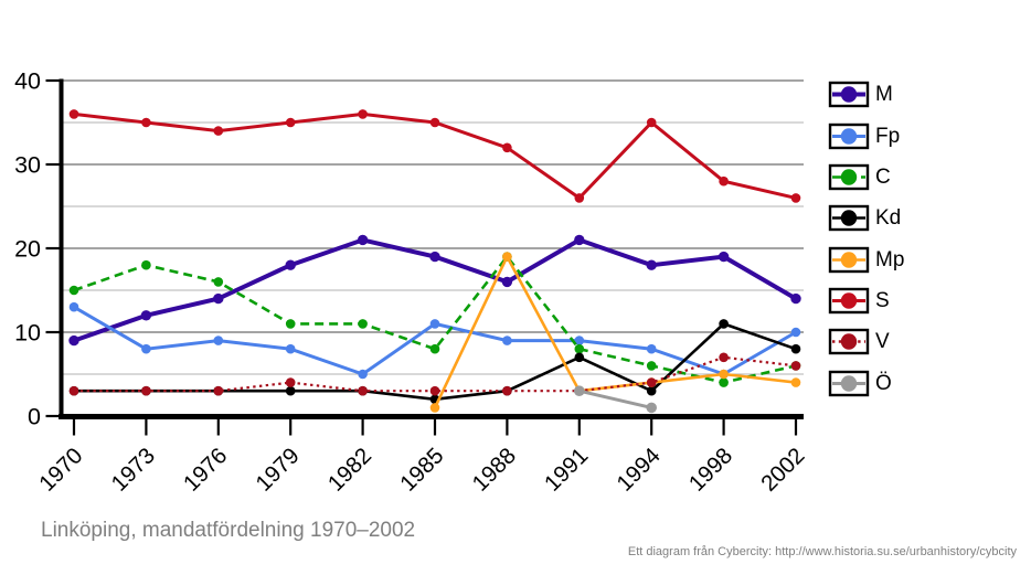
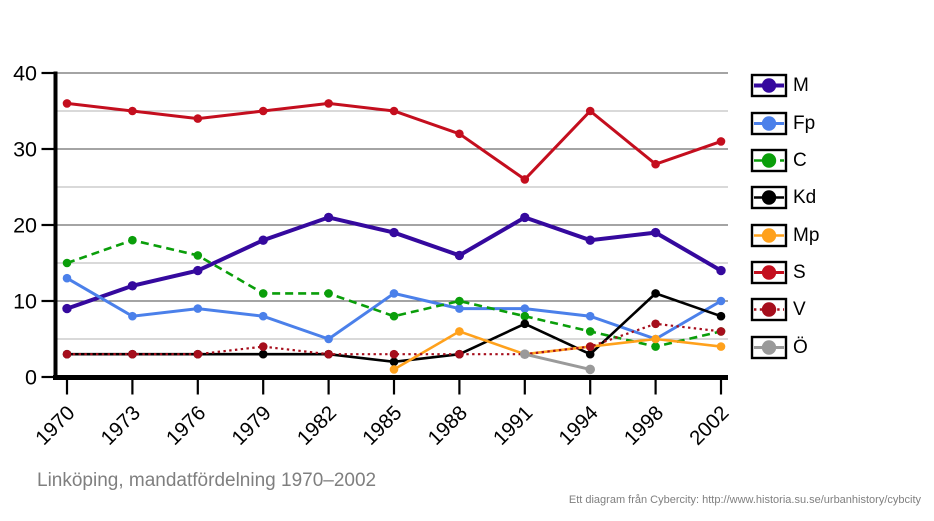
C/1988: 19 -> 10
Mp/1988: 19 -> 6
S/2002: 26 -> 31
